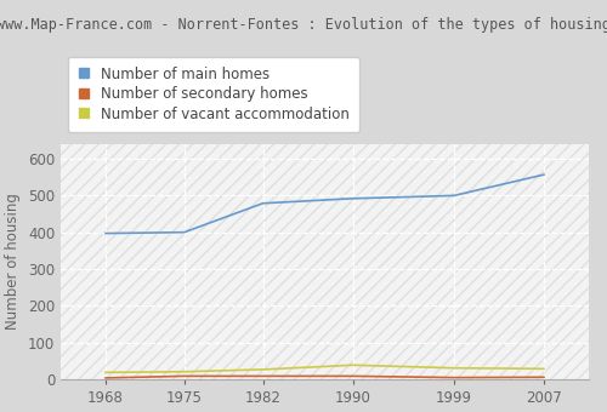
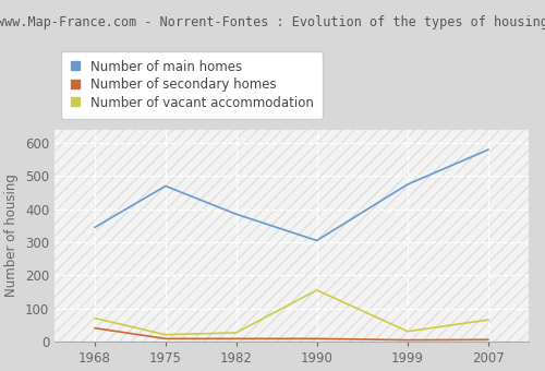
Number of main homes/1968: 397 -> 345
Number of secondary homes/1968: 3 -> 40
Number of vacant accommodation/1968: 18 -> 70
Number of main homes/1975: 400 -> 470
Number of main homes/1982: 479 -> 385
Number of main homes/1990: 492 -> 305
Number of vacant accommodation/1990: 38 -> 155
Number of main homes/1999: 500 -> 475
Number of main homes/2007: 557 -> 580
Number of vacant accommodation/2007: 28 -> 65
